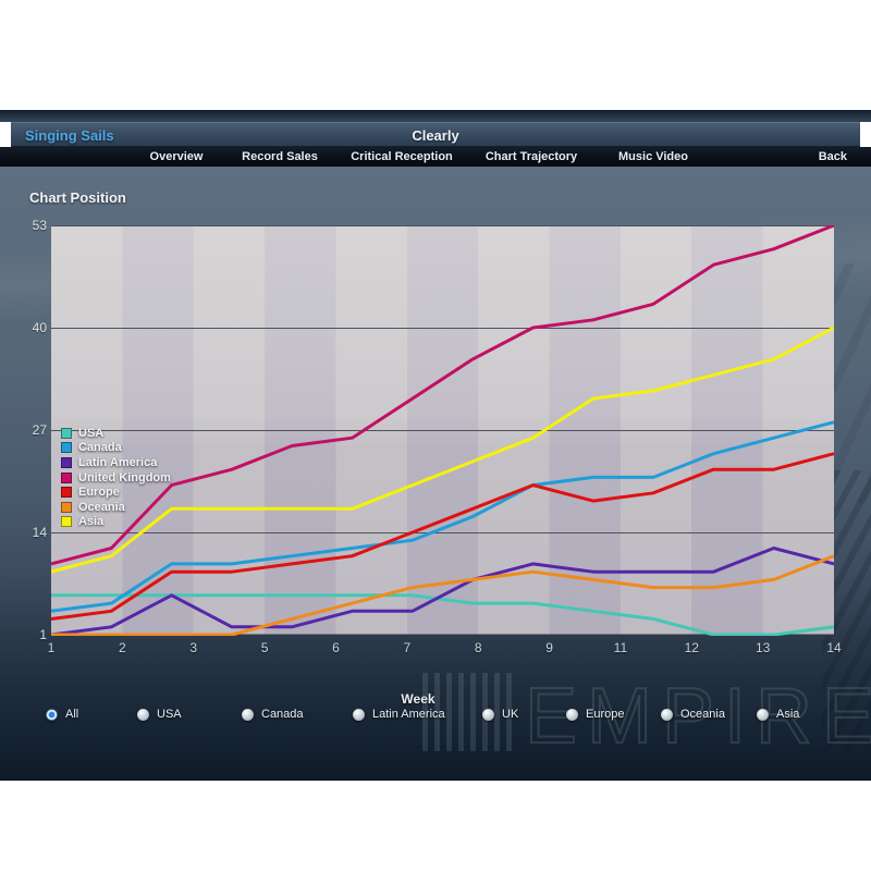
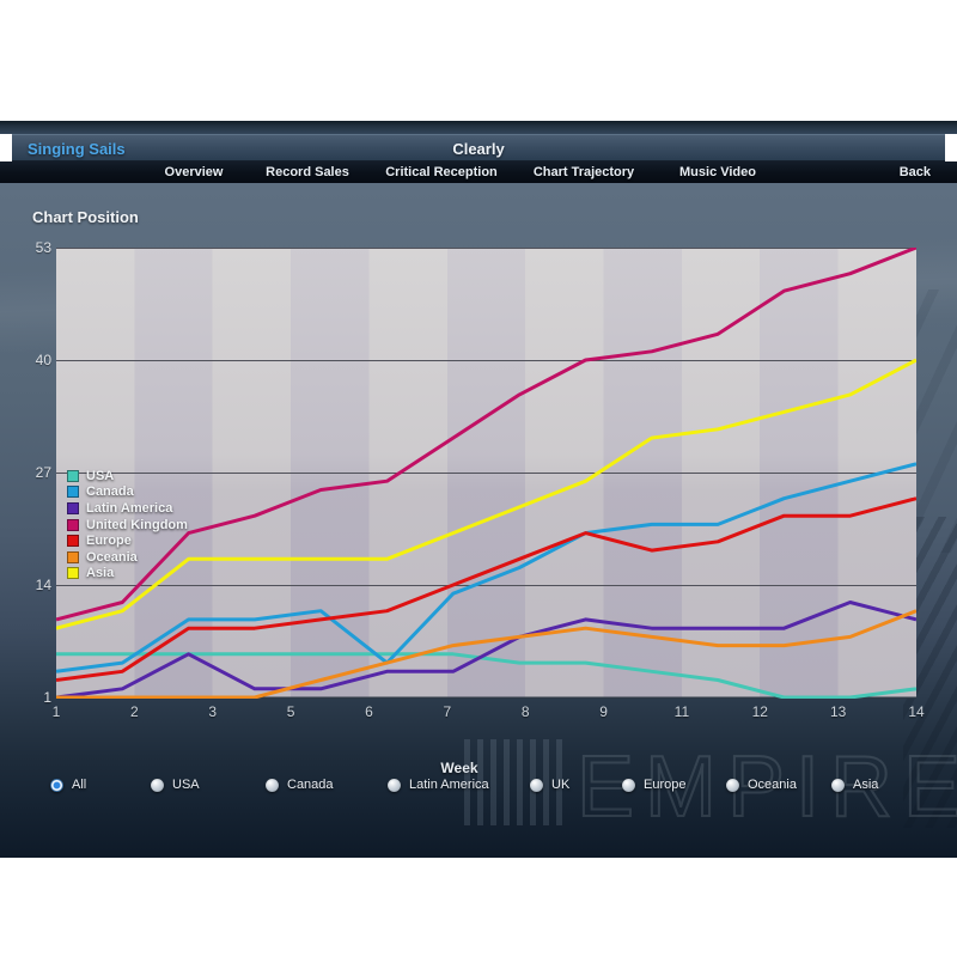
Canada/6: 12 -> 5
